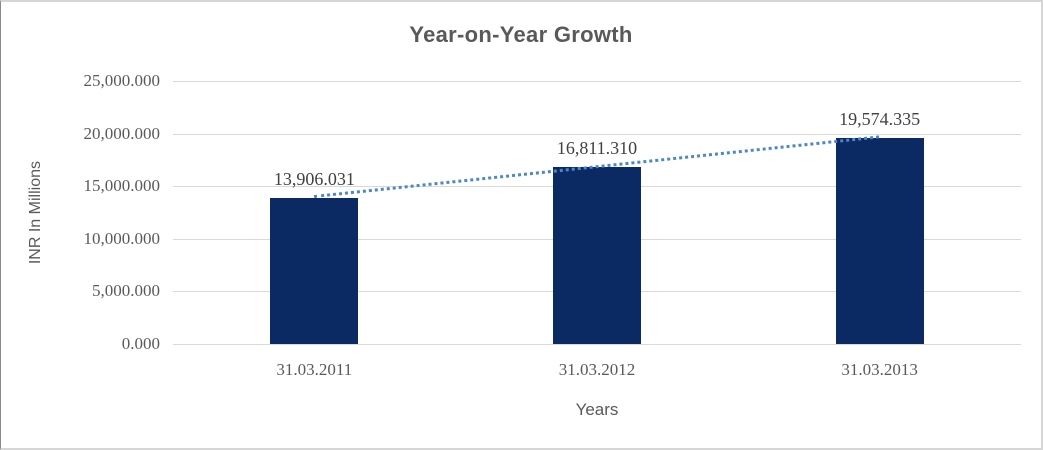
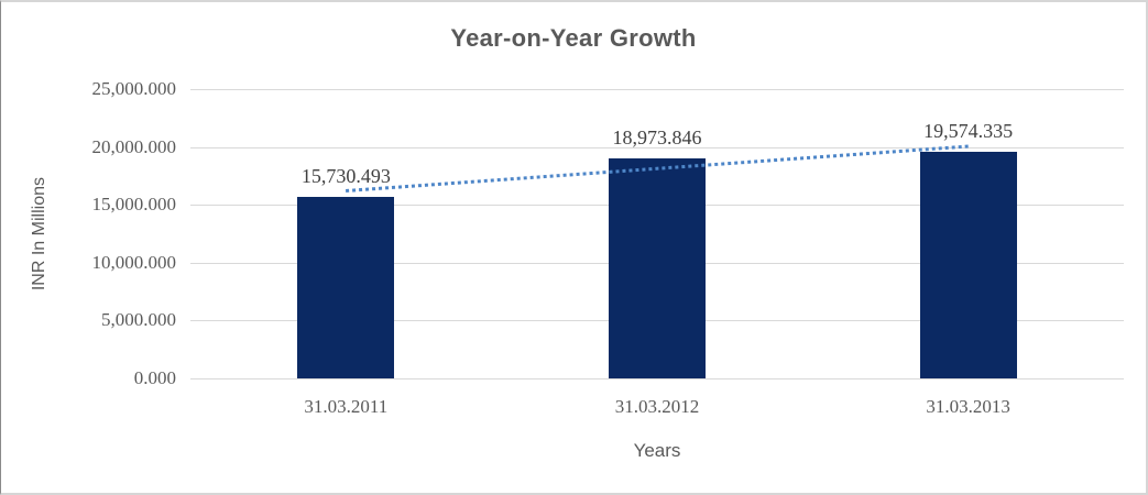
31.03.2011: 13,906.031 -> 15,730.493
31.03.2012: 16,811.310 -> 18,973.846
